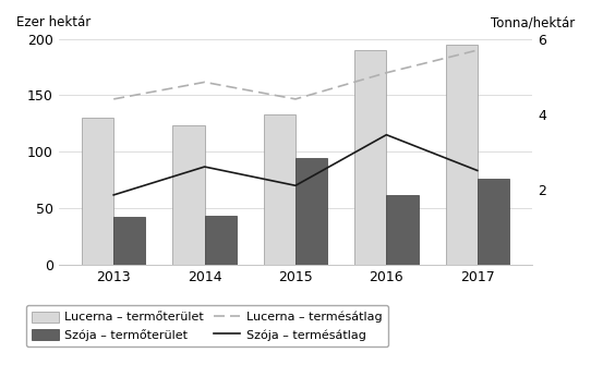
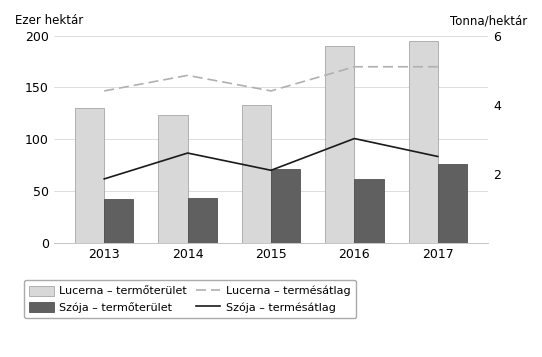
Szója – termőterület/2015: 94 -> 71
Szója – termésátlag/2016: 3.45 -> 3.02
Lucerna – termésátlag/2017: 5.70 -> 5.10
